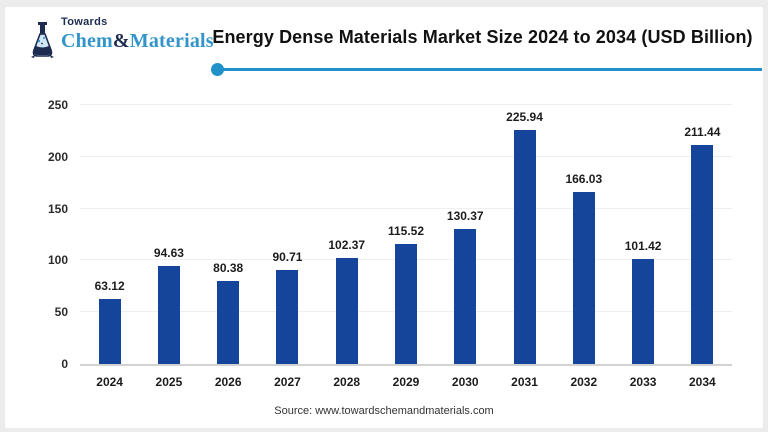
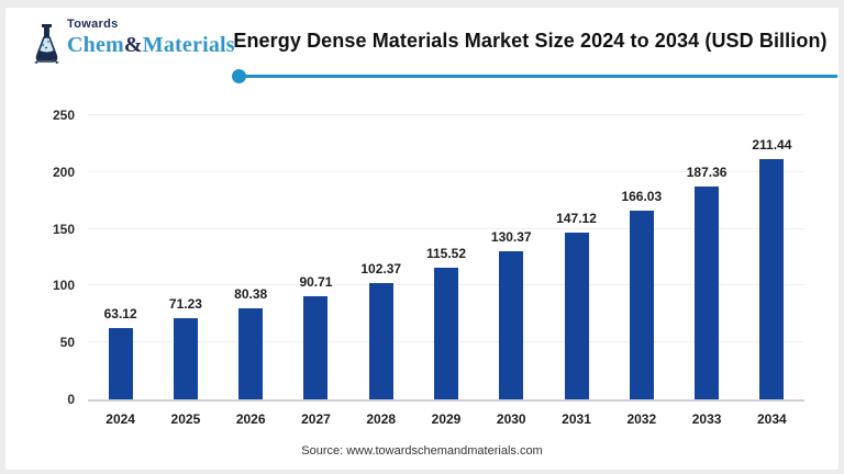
2025: 94.63 -> 71.23
2031: 225.94 -> 147.12
2033: 101.42 -> 187.36
